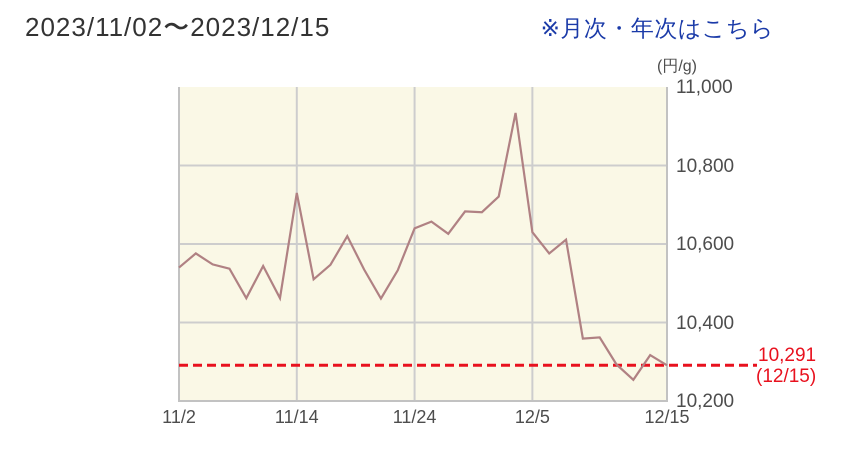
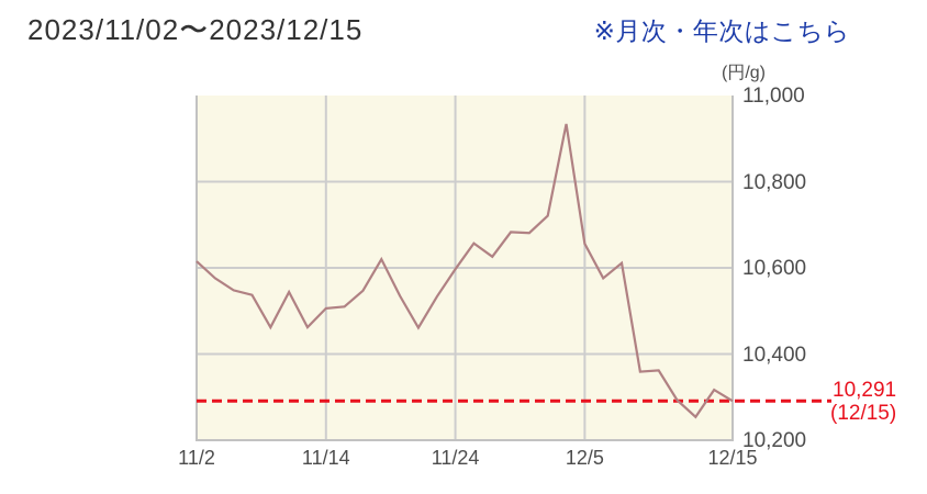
11/2: 10540 -> 10620
11/14: 10730 -> 10510
11/24: 10640 -> 10600
12/5: 10630 -> 10660
